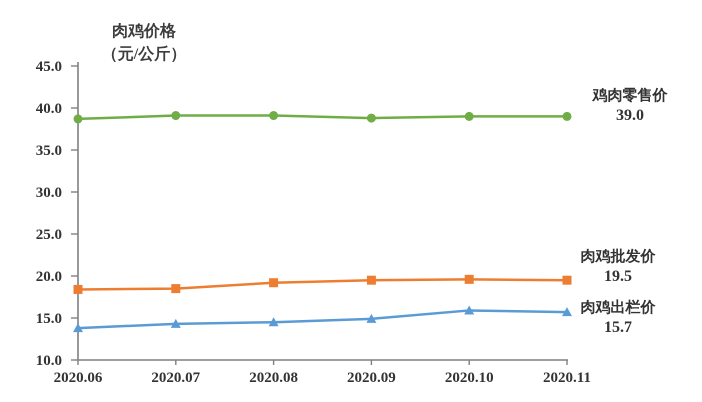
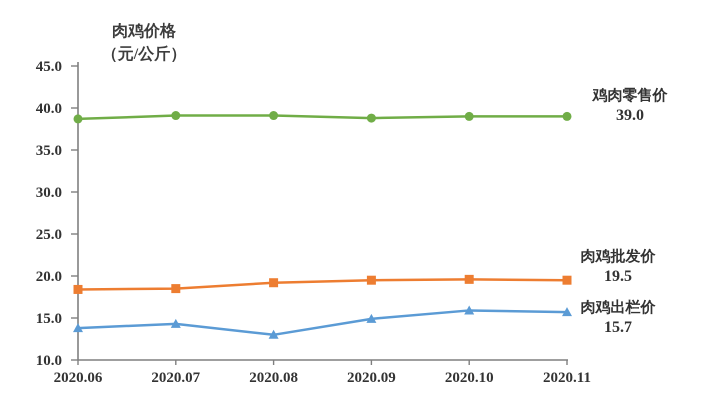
肉鸡出栏价/2020.08: 14 -> 13
